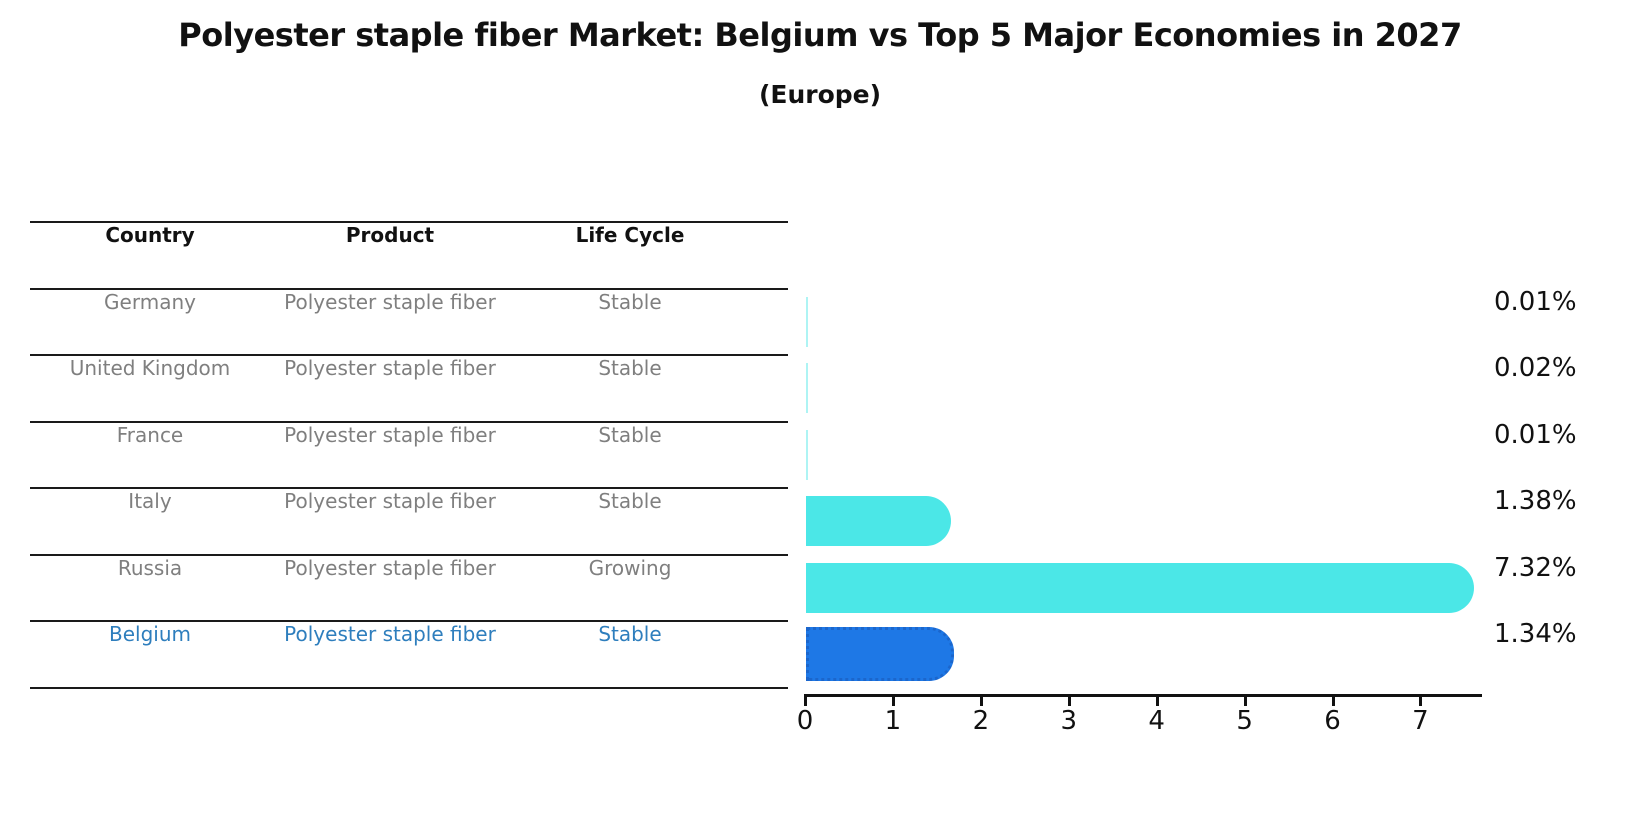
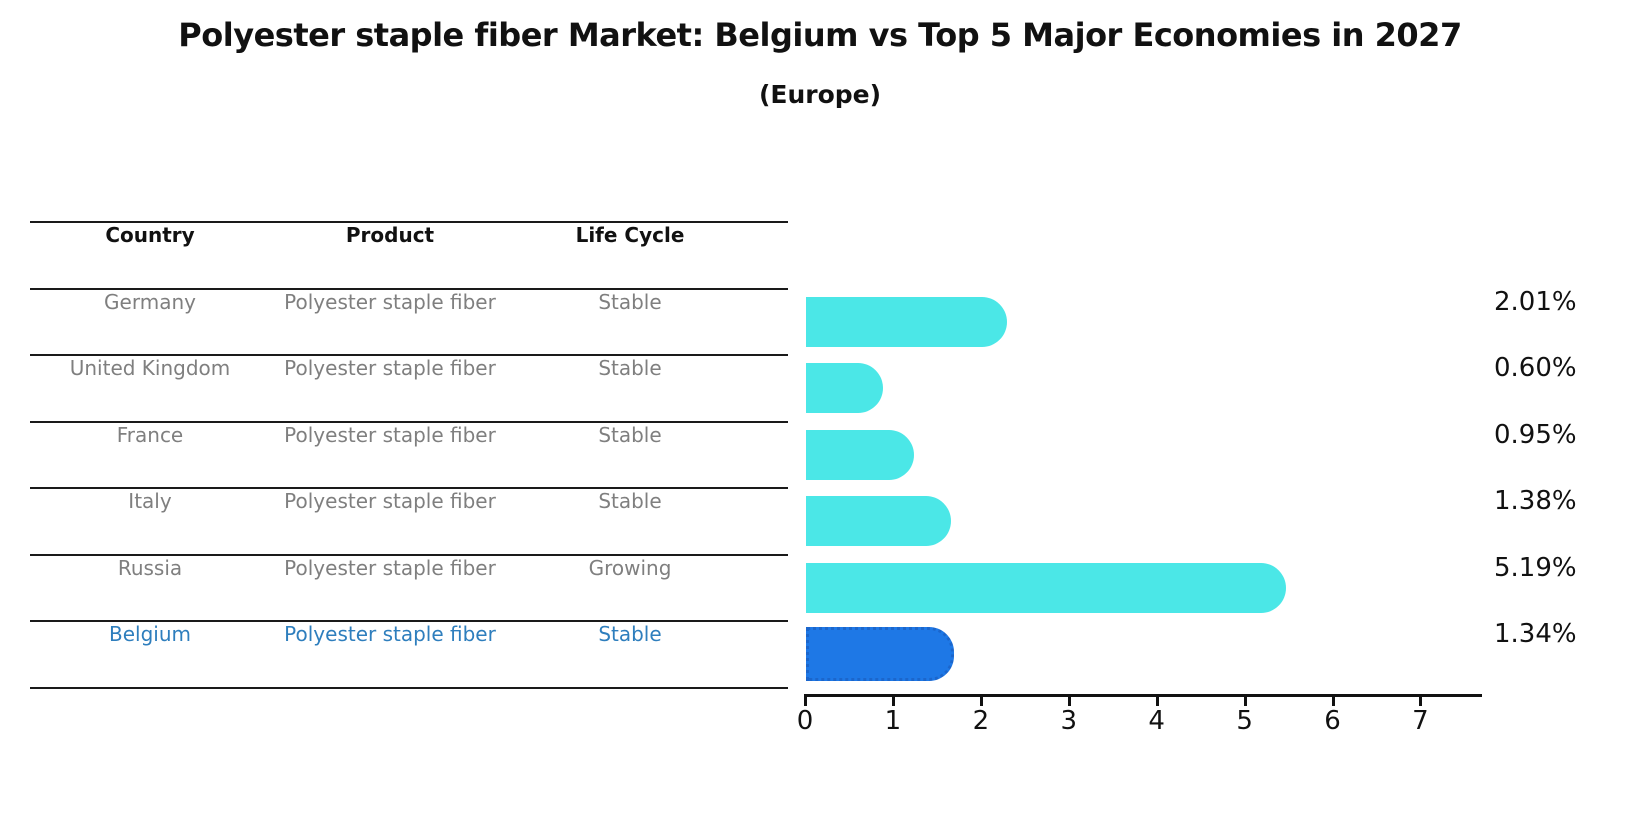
Germany: 0.01% -> 2.01%
United Kingdom: 0.02% -> 0.60%
France: 0.01% -> 0.95%
Russia: 7.32% -> 5.19%
